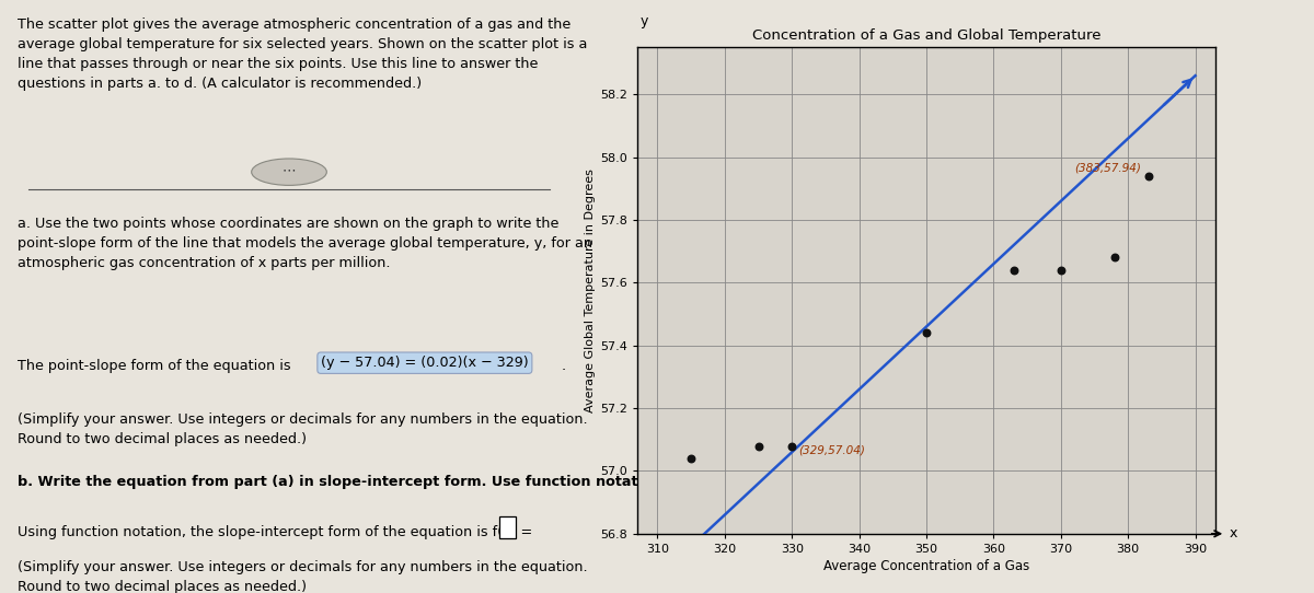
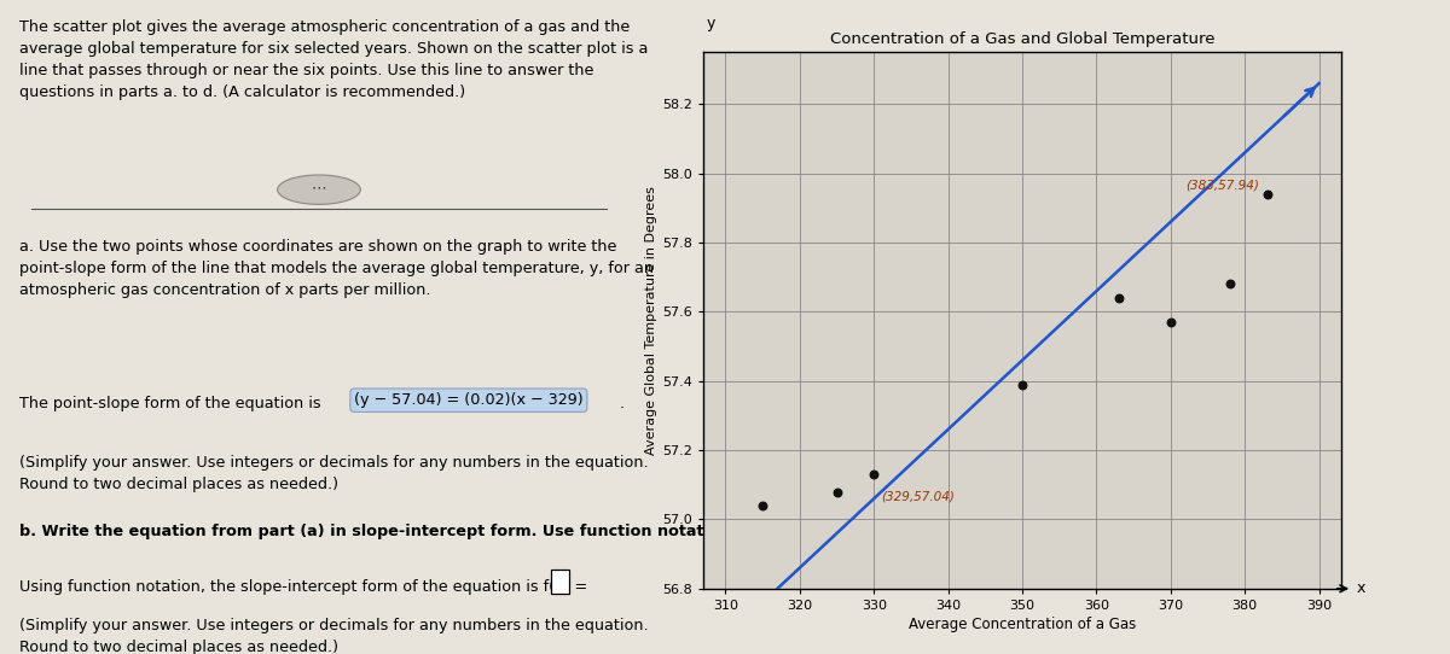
330: 57.08 -> 57.13
350: 57.44 -> 57.39
370: 57.64 -> 57.57
